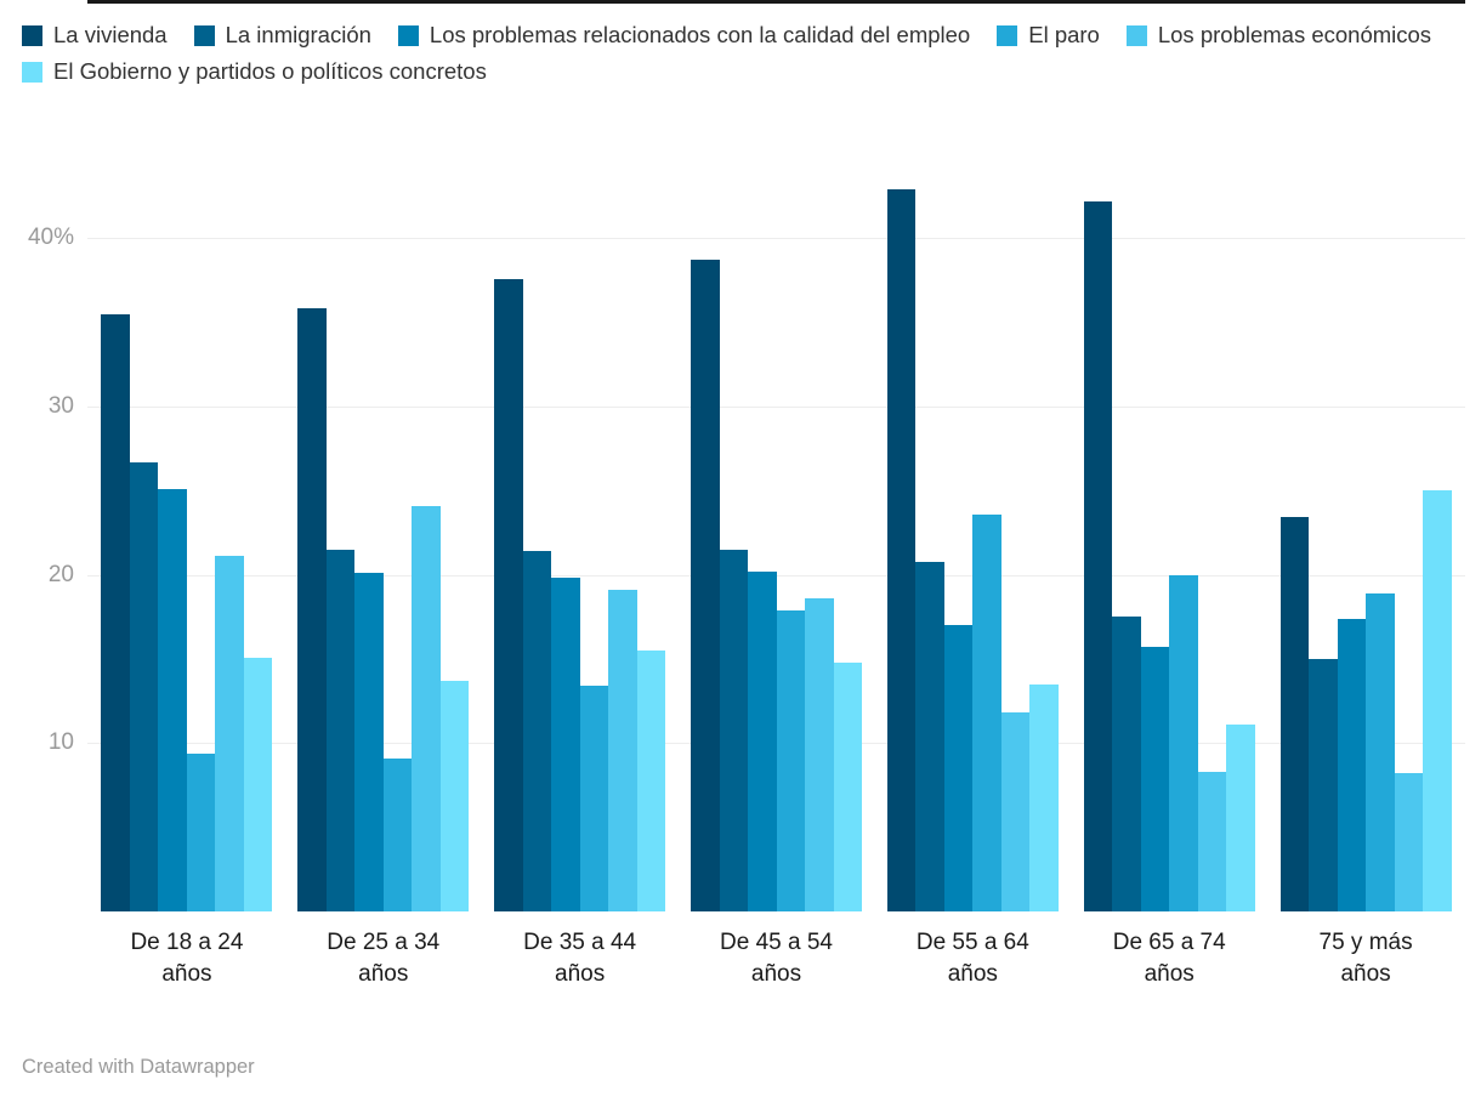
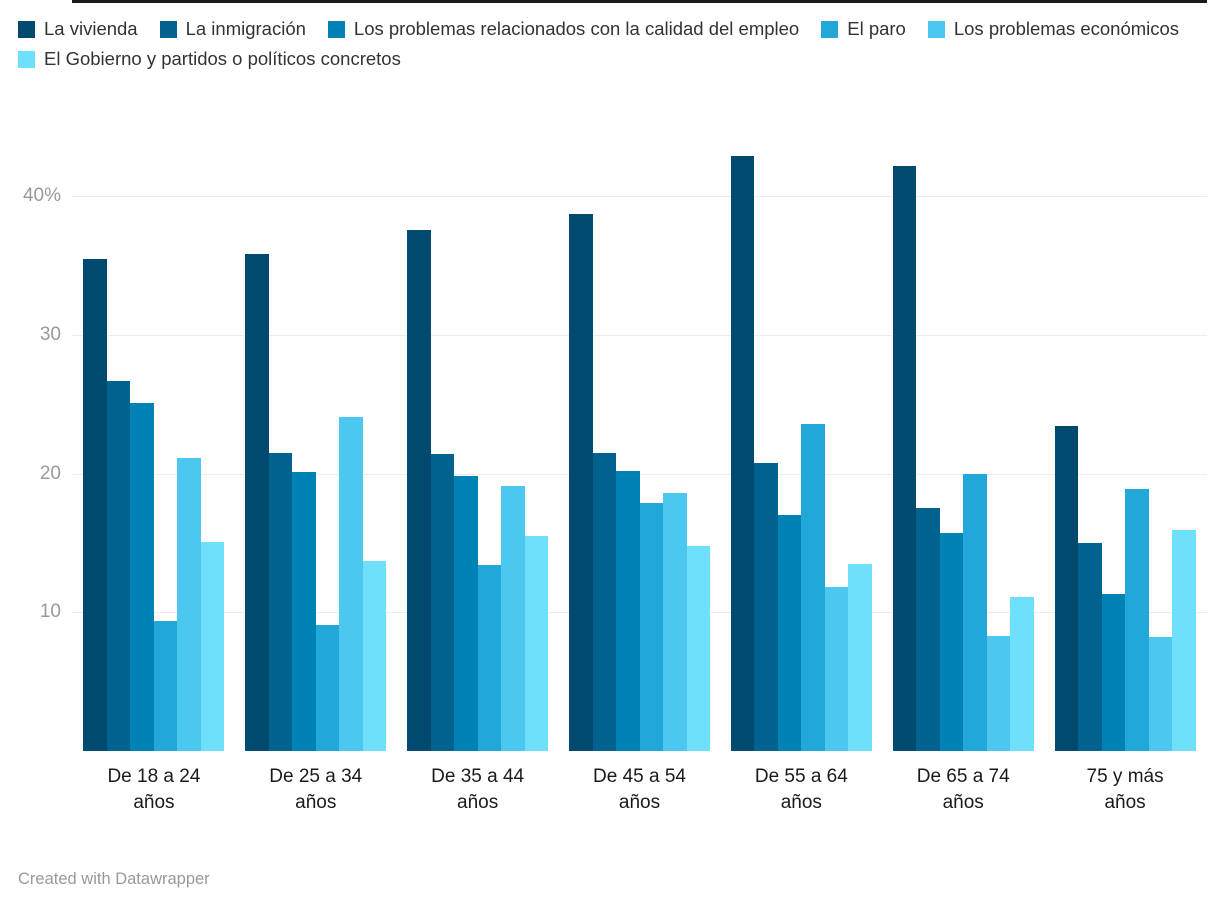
Los problemas relacionados con la calidad del empleo/75 y más años: 17.4% -> 11.3%
El Gobierno y partidos o políticos concretos/75 y más años: 25.0% -> 15.9%
